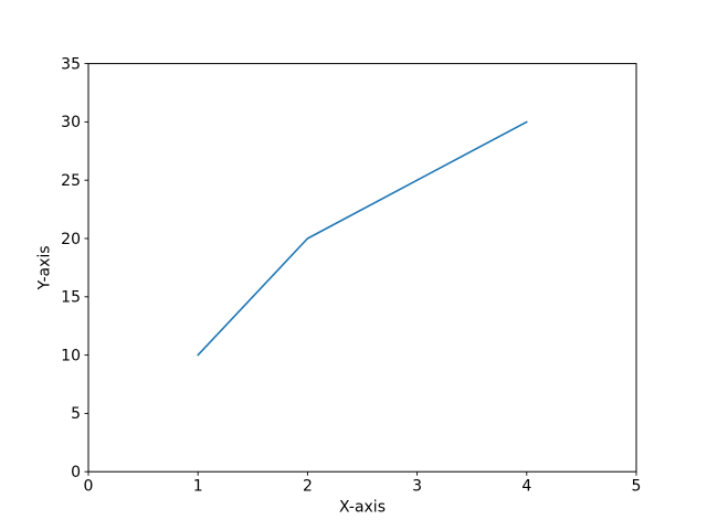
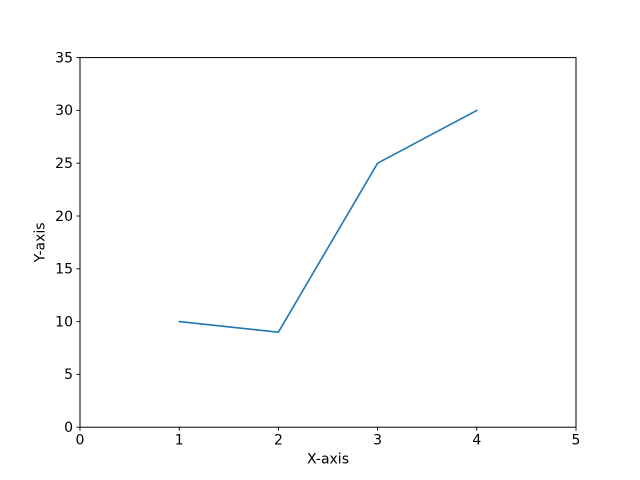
2: 20 -> 9
